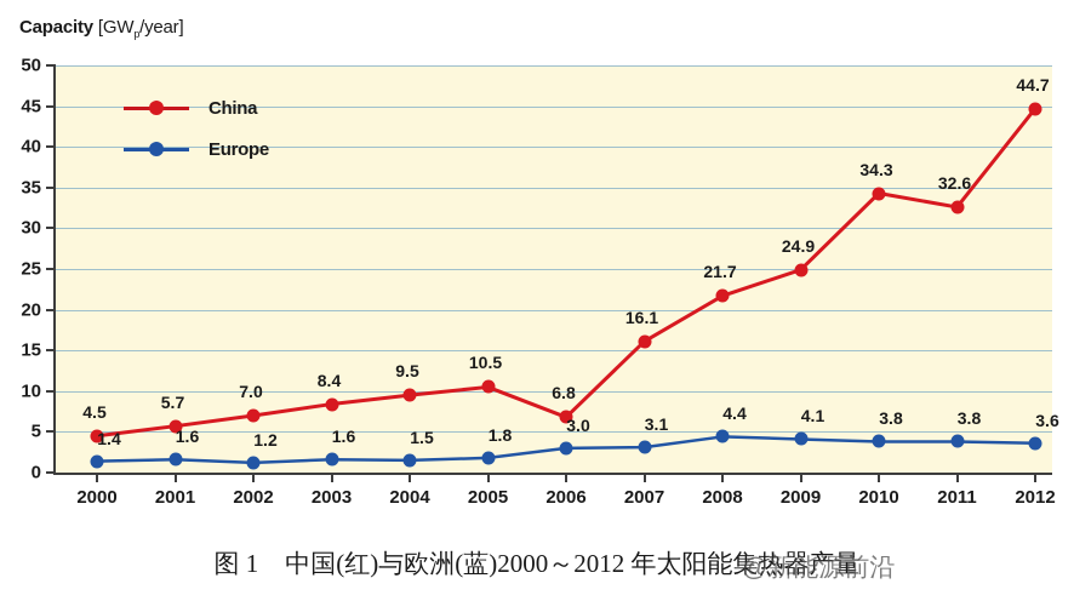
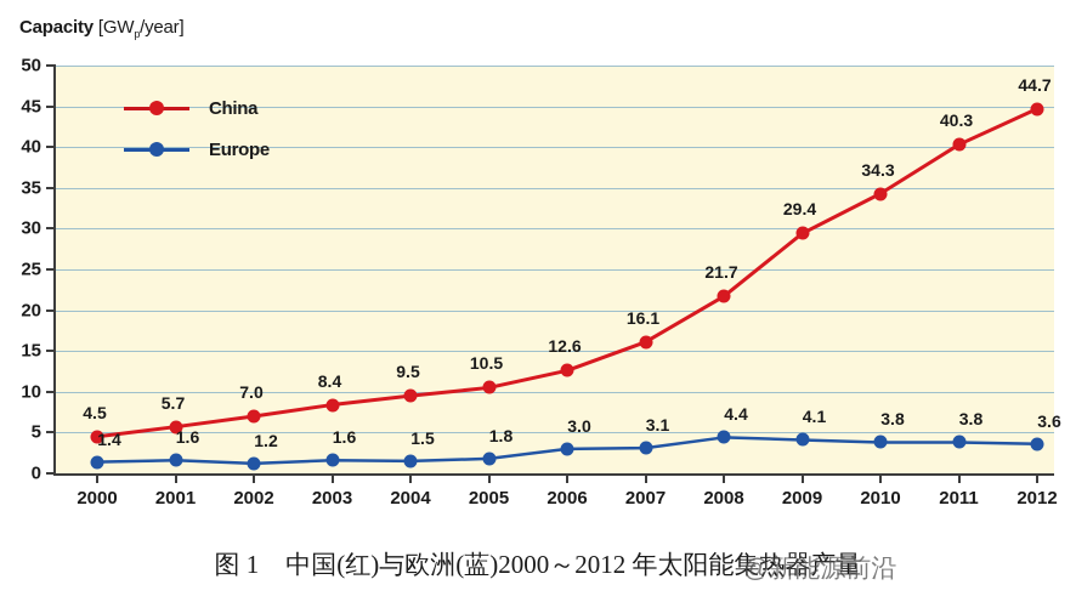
China/2006: 6.8 -> 12.6
China/2009: 24.9 -> 29.4
China/2011: 32.6 -> 40.3
